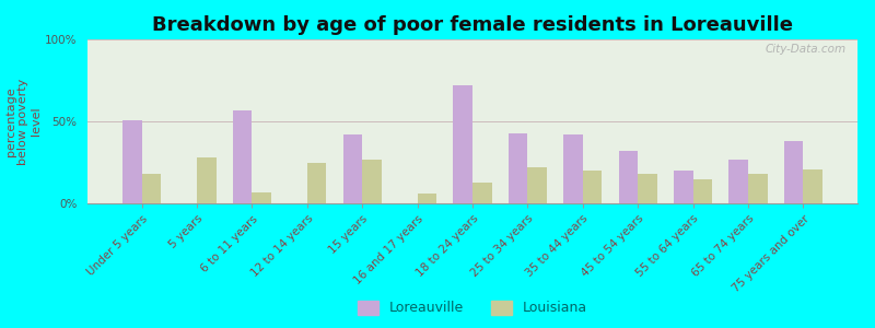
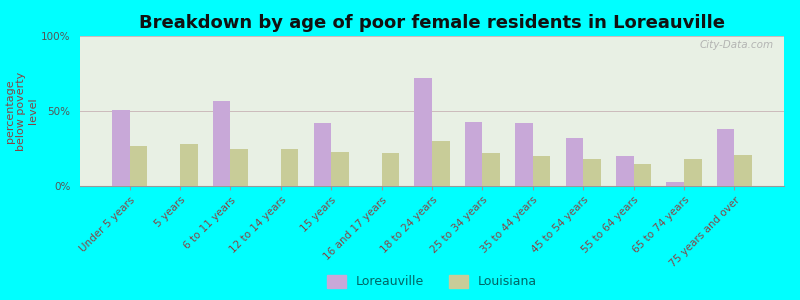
Louisiana/Under 5 years: 18% -> 27%
Louisiana/6 to 11 years: 7% -> 25%
Louisiana/15 years: 27% -> 23%
Louisiana/16 and 17 years: 6% -> 22%
Louisiana/18 to 24 years: 13% -> 30%
Loreauville/65 to 74 years: 27% -> 3%
